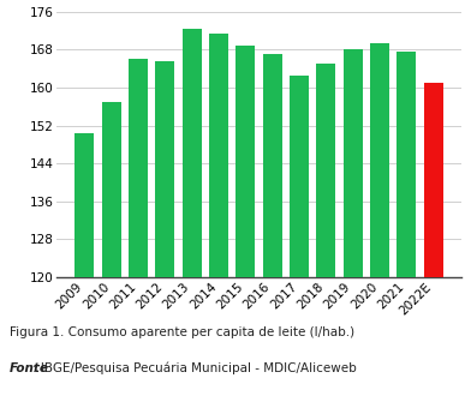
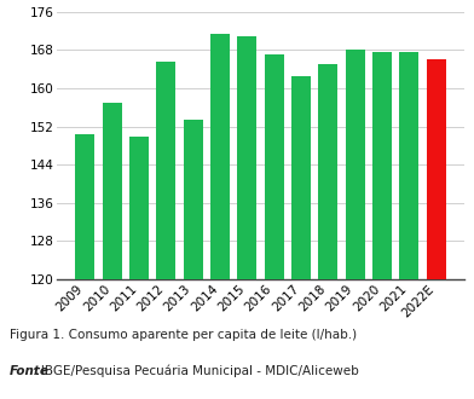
2011: 166.0 -> 150.0
2013: 172.5 -> 153.5
2015: 169.0 -> 171.0
2020: 169.5 -> 167.5
2022E: 161.0 -> 166.0
